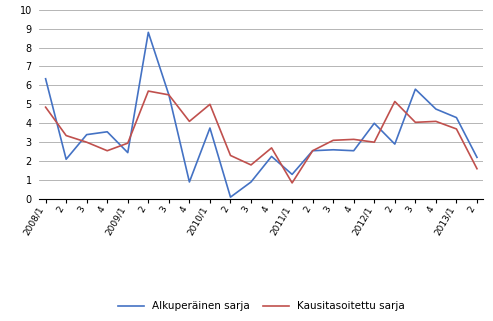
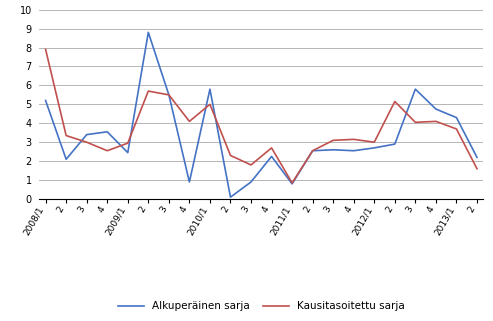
Alkuperäinen sarja/2008/1: 6.3 -> 5.2
Kausitasoitettu sarja/2008/1: 4.8 -> 7.9
Alkuperäinen sarja/2010/1: 3.8 -> 5.8
Alkuperäinen sarja/2011/1: 1.3 -> 0.8
Alkuperäinen sarja/2012/1: 4.0 -> 2.7
